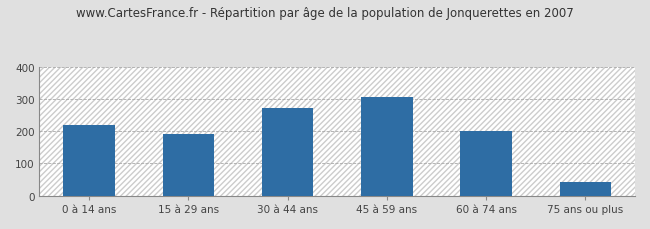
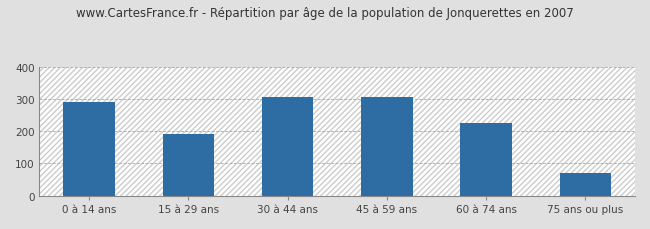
0 à 14 ans: 220 -> 290
30 à 44 ans: 272 -> 305
60 à 74 ans: 202 -> 225
75 ans ou plus: 42 -> 70
